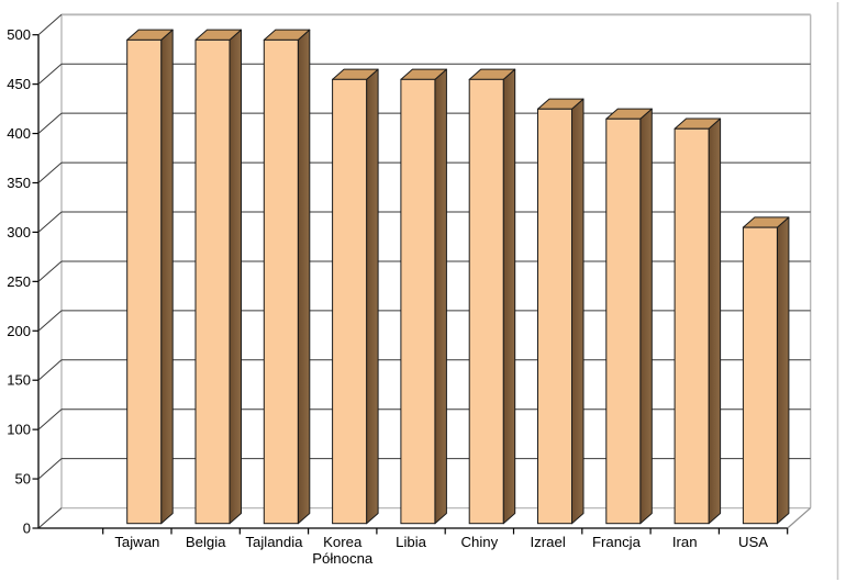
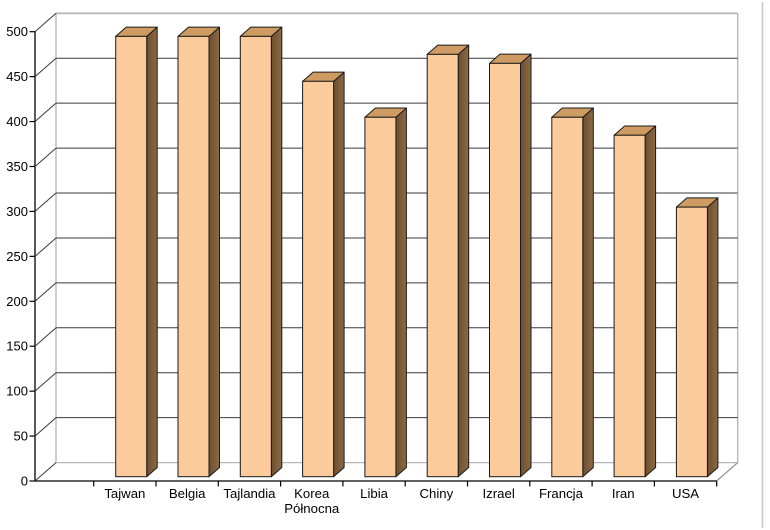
Korea Północna: 450 -> 440
Libia: 450 -> 400
Chiny: 450 -> 470
Izrael: 420 -> 460
Francja: 410 -> 400
Iran: 400 -> 380
